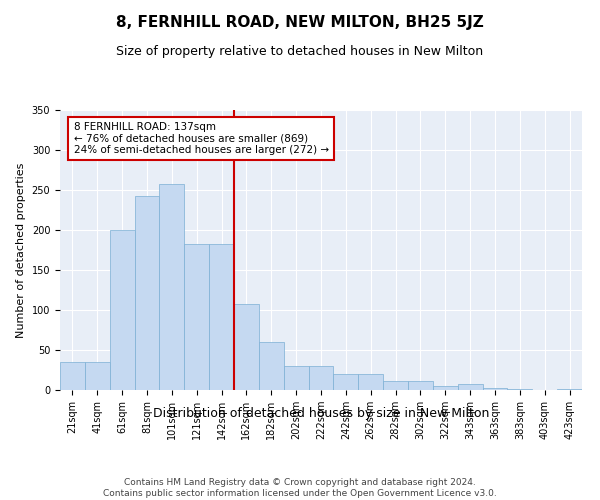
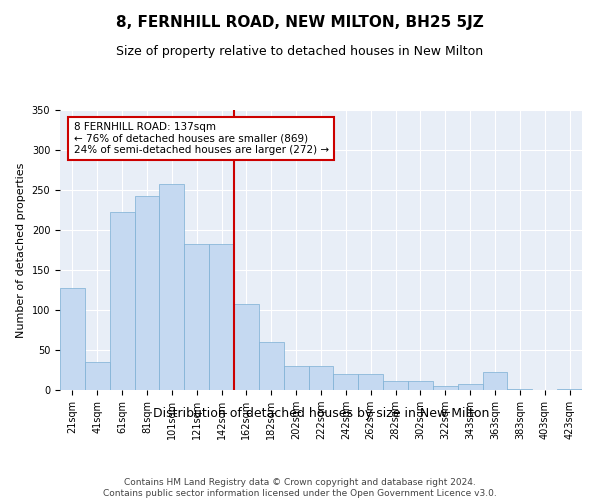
21sqm: 35 -> 128
61sqm: 200 -> 222
363sqm: 3 -> 22
